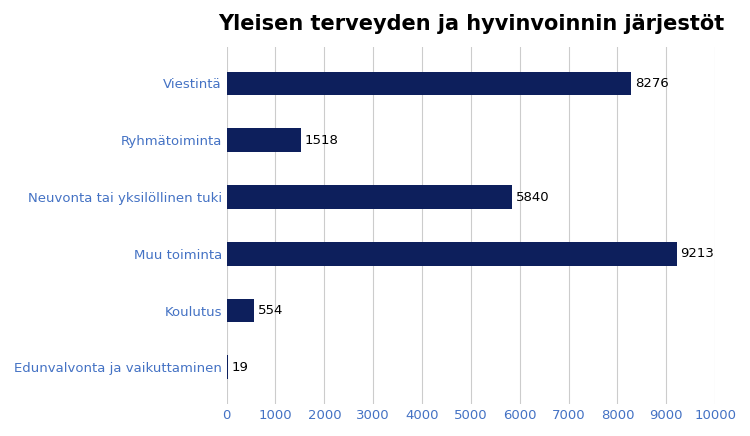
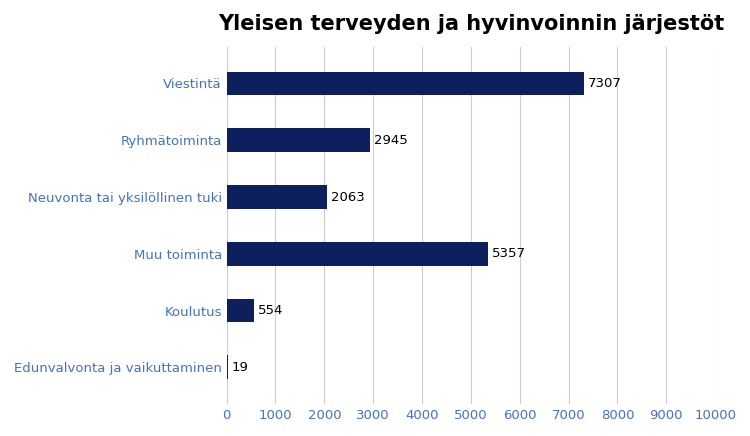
Viestintä: 8276 -> 7307
Ryhmätoiminta: 1518 -> 2945
Neuvonta tai yksilöllinen tuki: 5840 -> 2063
Muu toiminta: 9213 -> 5357
